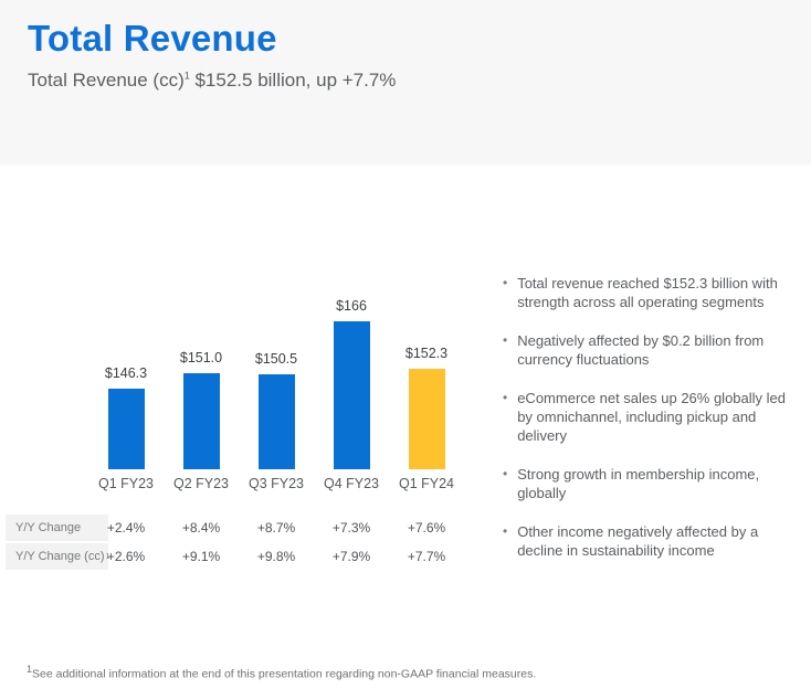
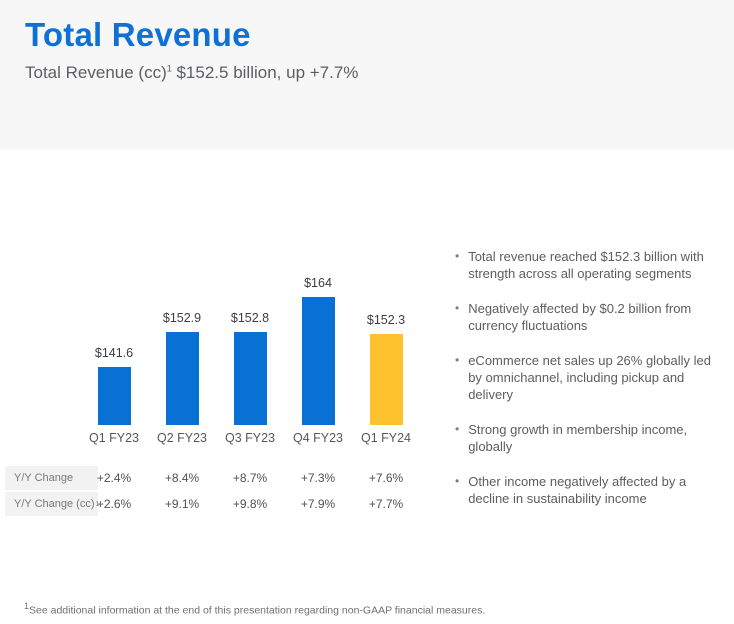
Q1 FY23: $146.3 -> $141.6
Q2 FY23: $151.0 -> $152.9
Q3 FY23: $150.5 -> $152.8
Q4 FY23: $166 -> $164
